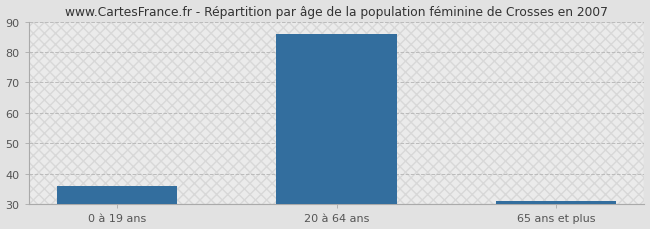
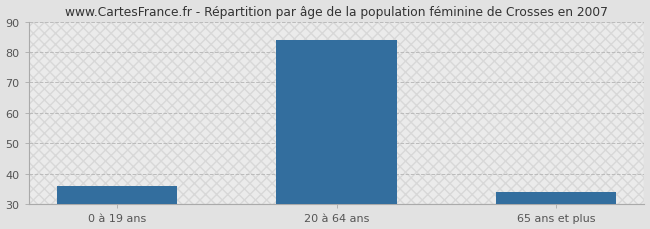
20 à 64 ans: 86 -> 84
65 ans et plus: 31 -> 34
